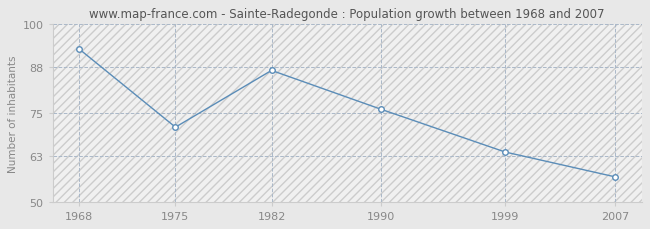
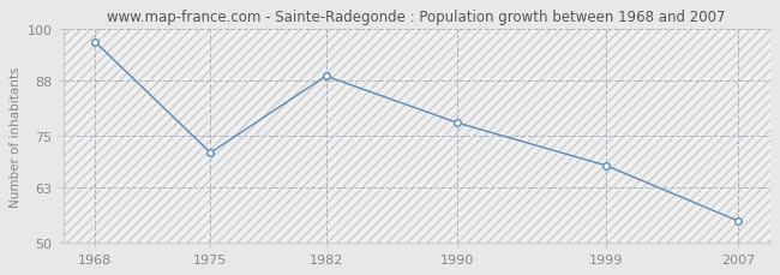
1968: 93 -> 97
1982: 87 -> 89
1990: 76 -> 78
1999: 64 -> 68
2007: 57 -> 55
